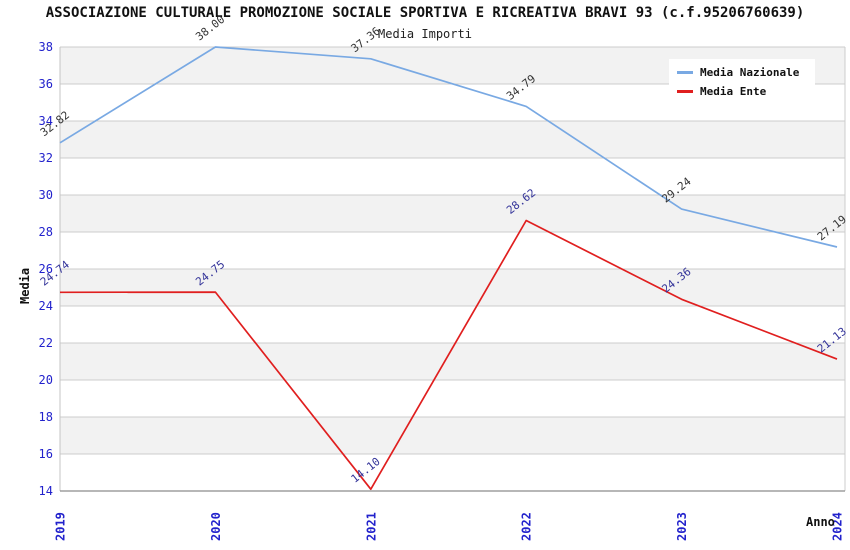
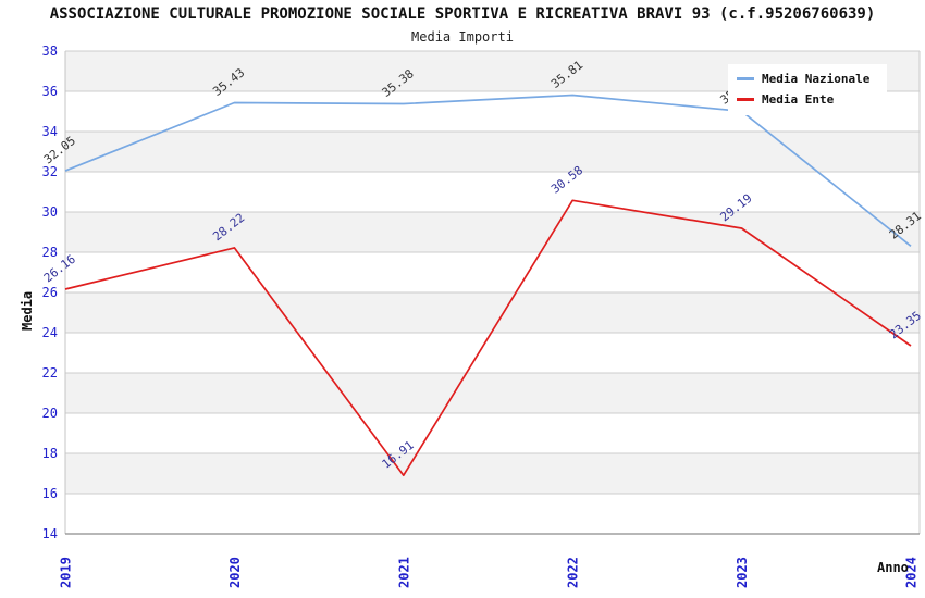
Media Nazionale/2019: 32.82 -> 32.05
Media Ente/2019: 24.74 -> 26.16
Media Nazionale/2020: 38.00 -> 35.43
Media Ente/2020: 24.75 -> 28.22
Media Nazionale/2021: 37.36 -> 35.38
Media Ente/2021: 14.10 -> 16.91
Media Nazionale/2022: 34.79 -> 35.81
Media Ente/2022: 28.62 -> 30.58
Media Nazionale/2023: 29.24 -> 35.01
Media Ente/2023: 24.36 -> 29.19
Media Nazionale/2024: 27.19 -> 28.31
Media Ente/2024: 21.13 -> 23.35
